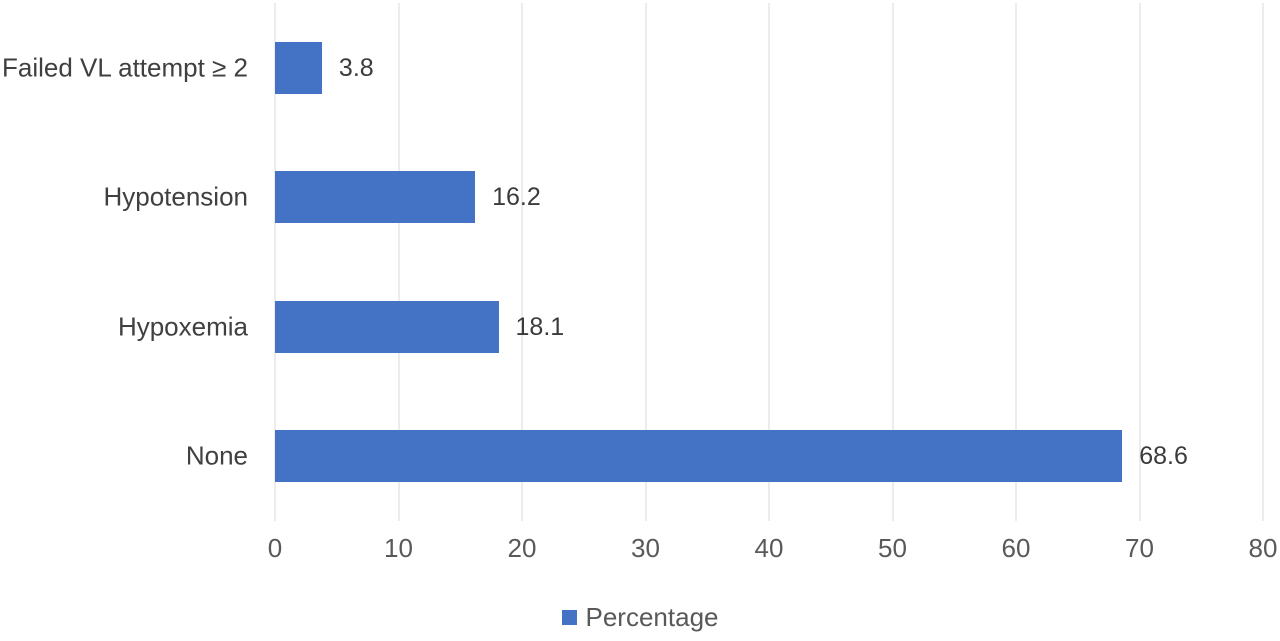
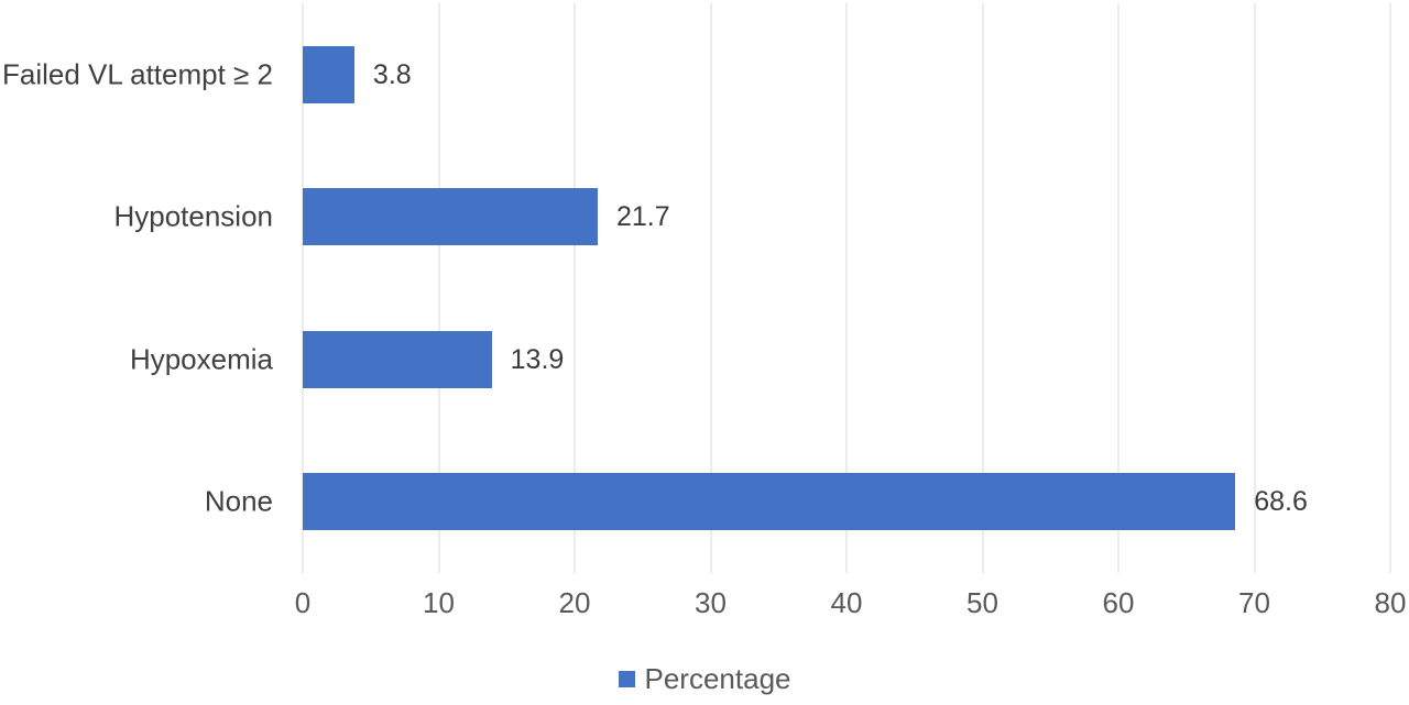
Hypotension: 16.2 -> 21.7
Hypoxemia: 18.1 -> 13.9
